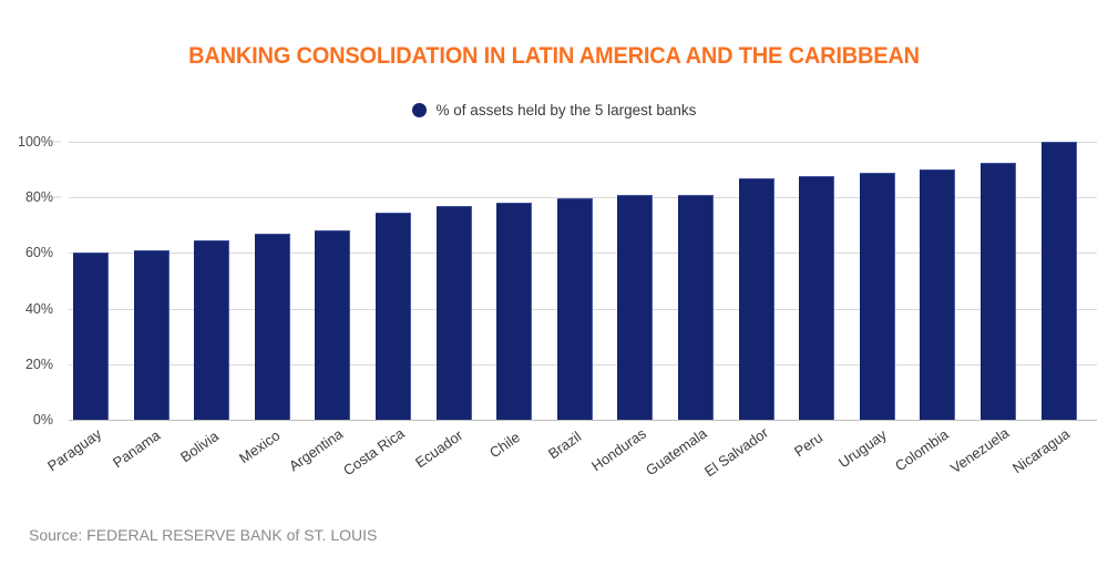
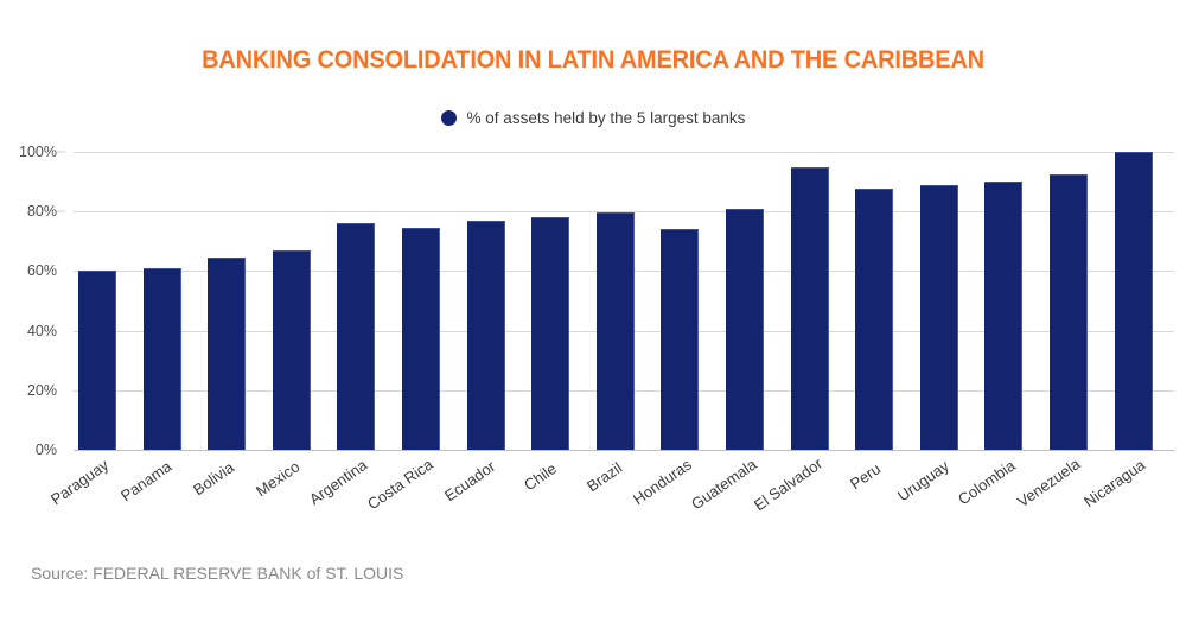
Argentina: 68% -> 76%
Honduras: 81% -> 74%
El Salvador: 87% -> 95%
